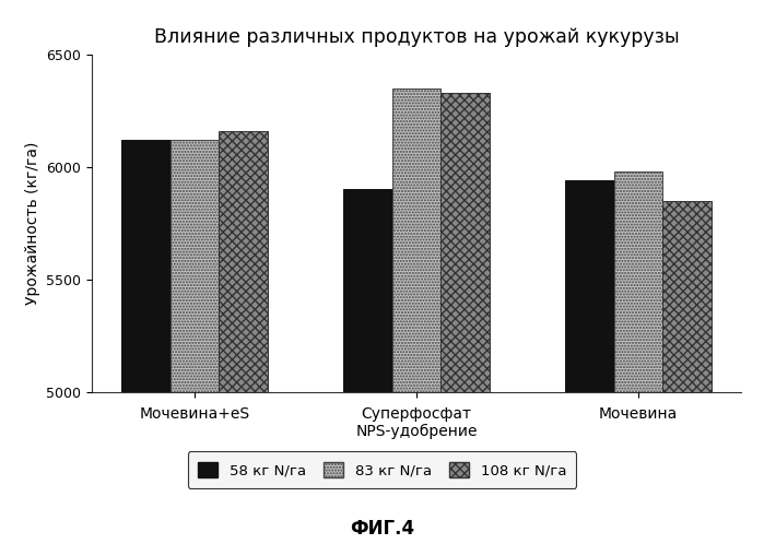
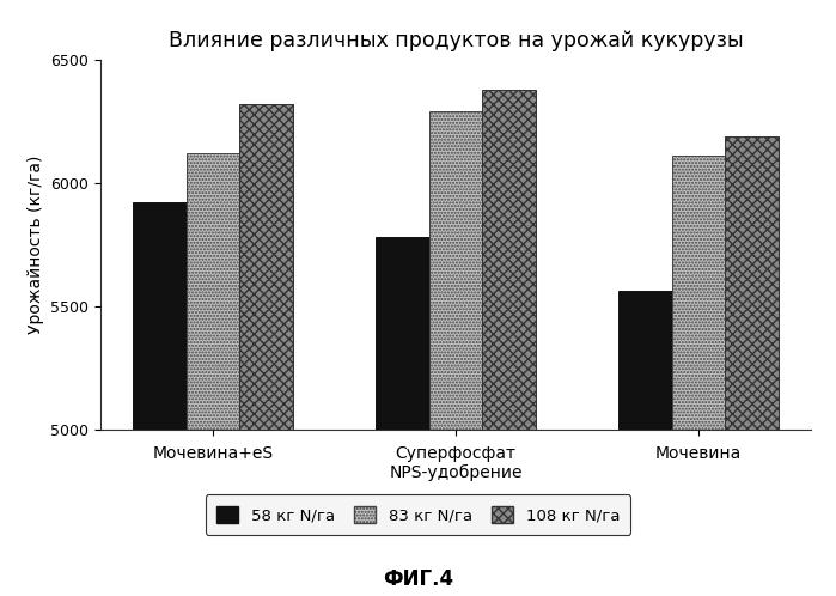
58 кг N/га/Мочевина+eS: 6120 -> 5920
108 кг N/га/Мочевина+eS: 6160 -> 6320
58 кг N/га/Суперфосфат NPS-удобрение: 5900 -> 5780
83 кг N/га/Суперфосфат NPS-удобрение: 6350 -> 6290
108 кг N/га/Суперфосфат NPS-удобрение: 6330 -> 6380
58 кг N/га/Мочевина: 5940 -> 5560
83 кг N/га/Мочевина: 5980 -> 6110
108 кг N/га/Мочевина: 5850 -> 6190
